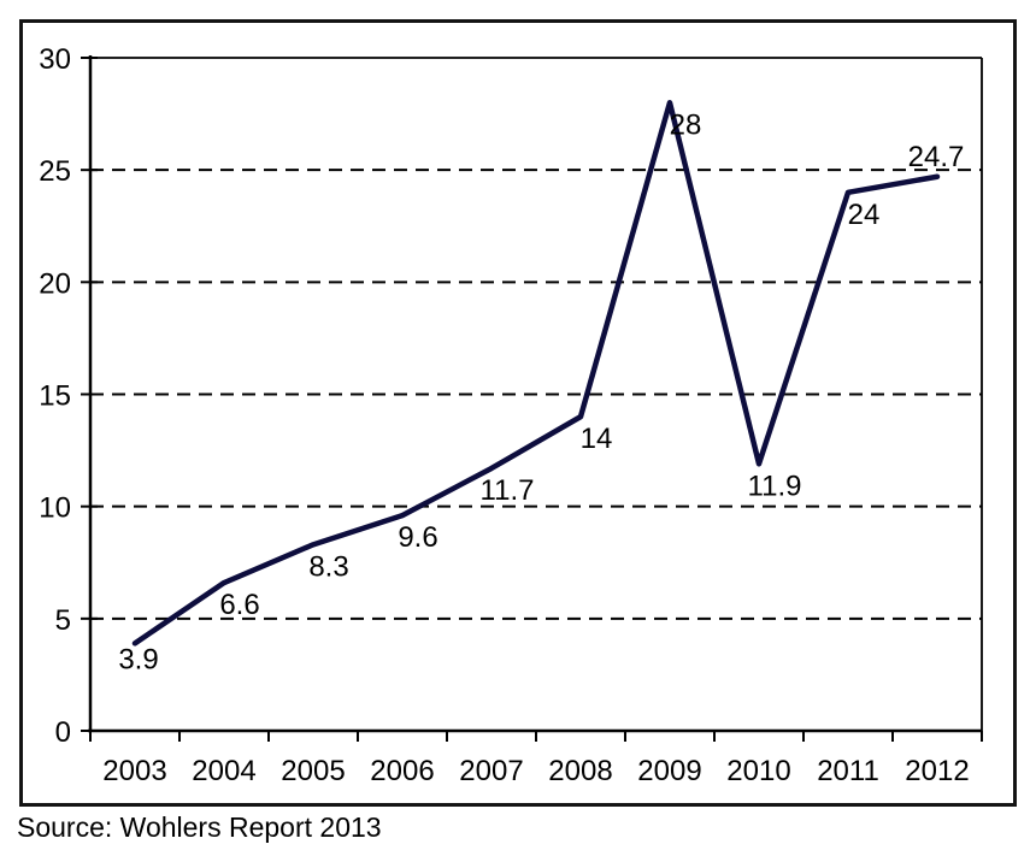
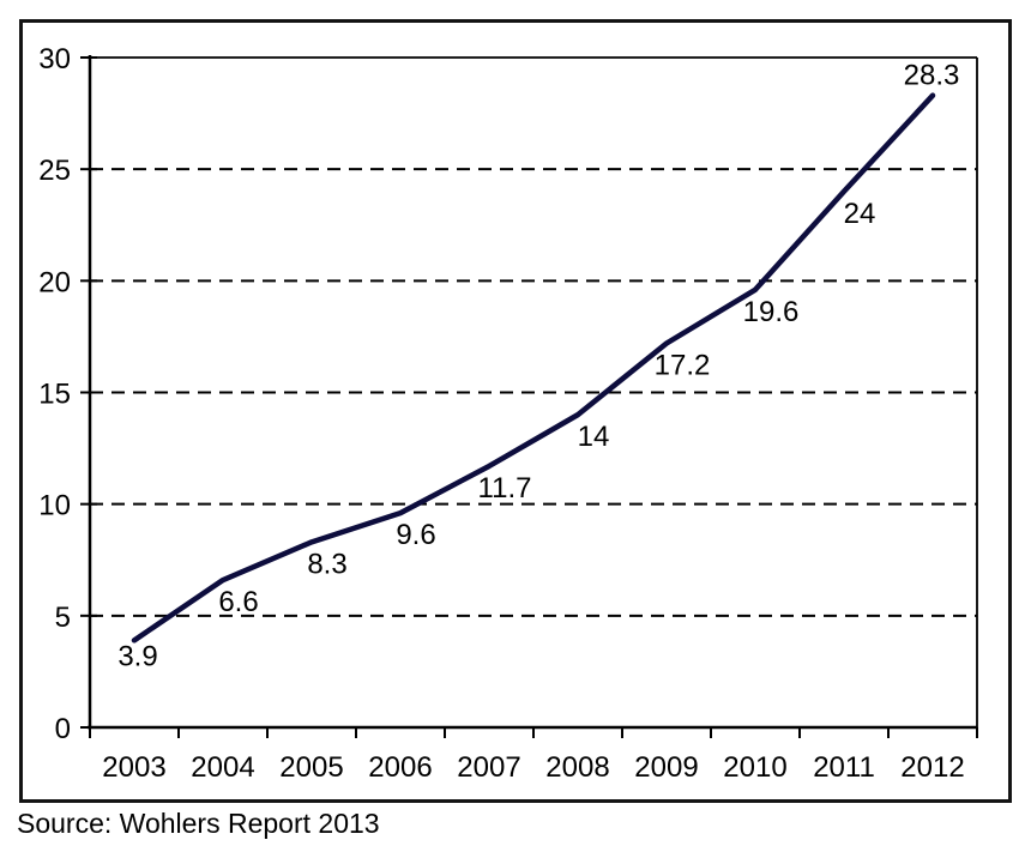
2009: 28 -> 17.2
2010: 11.9 -> 19.6
2012: 24.7 -> 28.3
